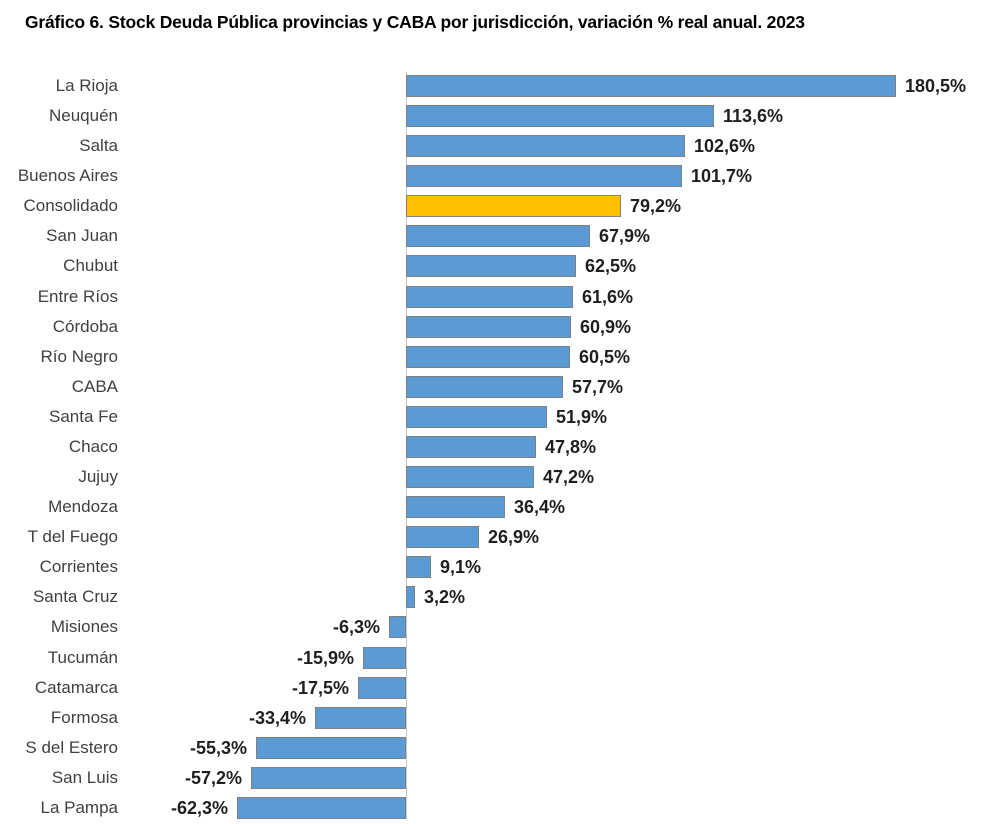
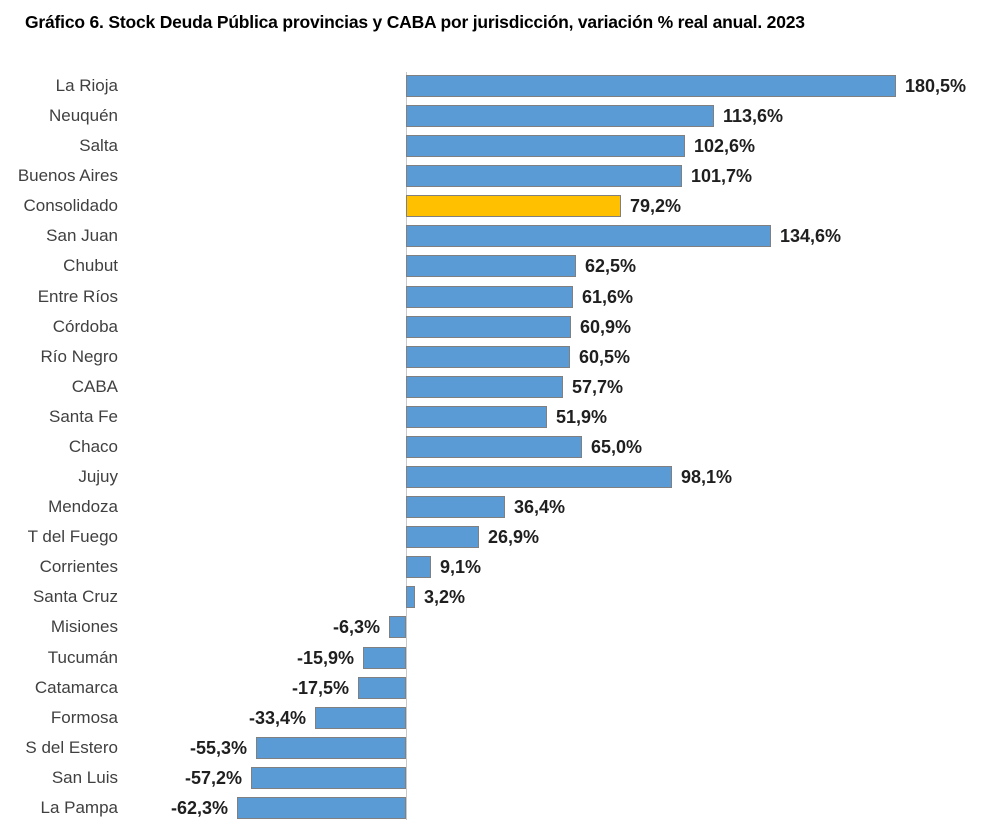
San Juan: 67,9% -> 134,6%
Chaco: 47,8% -> 65,0%
Jujuy: 47,2% -> 98,1%
